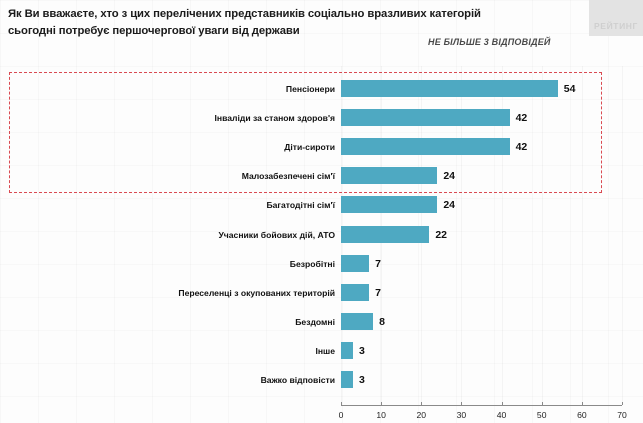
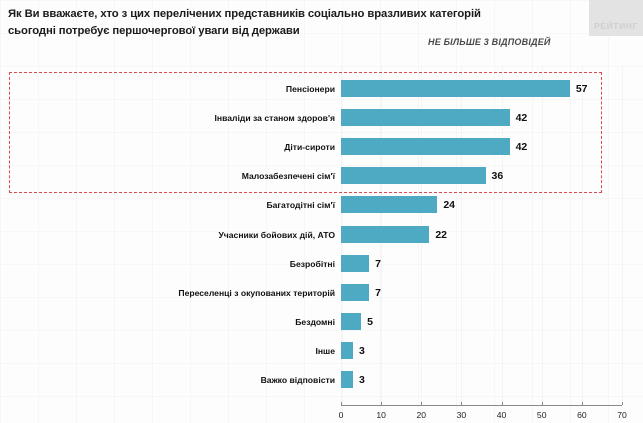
Пенсіонери: 54 -> 57
Малозабезпечені сім'ї: 24 -> 36
Бездомні: 8 -> 5
